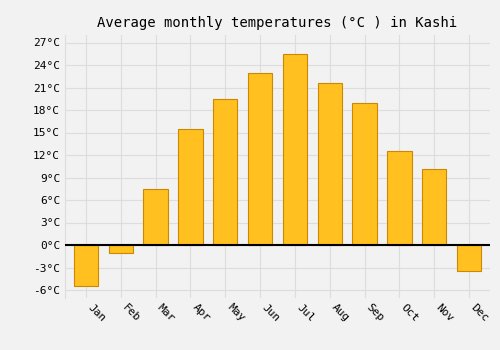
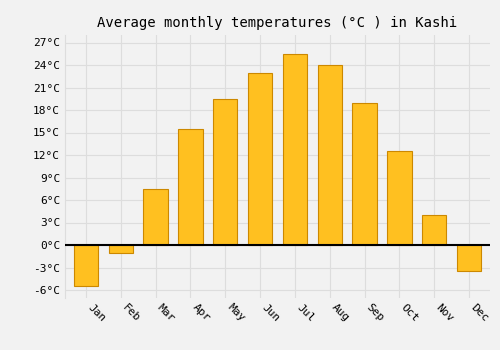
Aug: 21.6°C -> 24.0°C
Nov: 10.2°C -> 4.0°C
